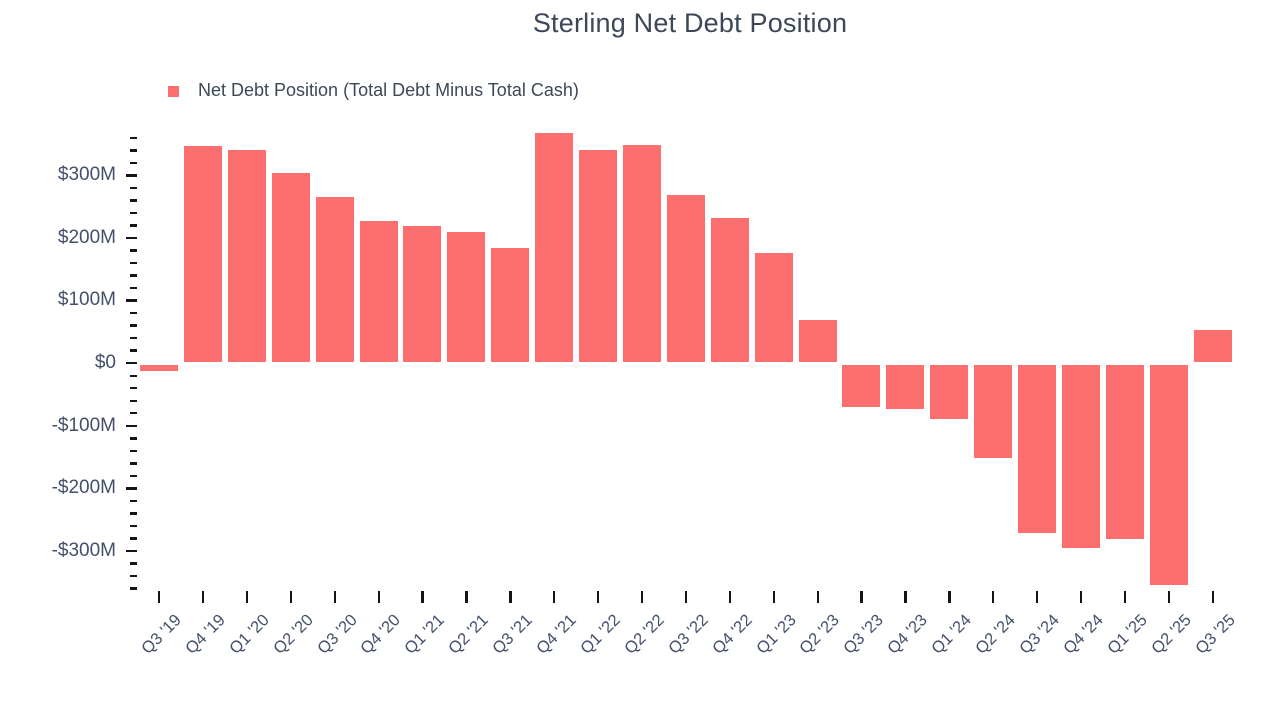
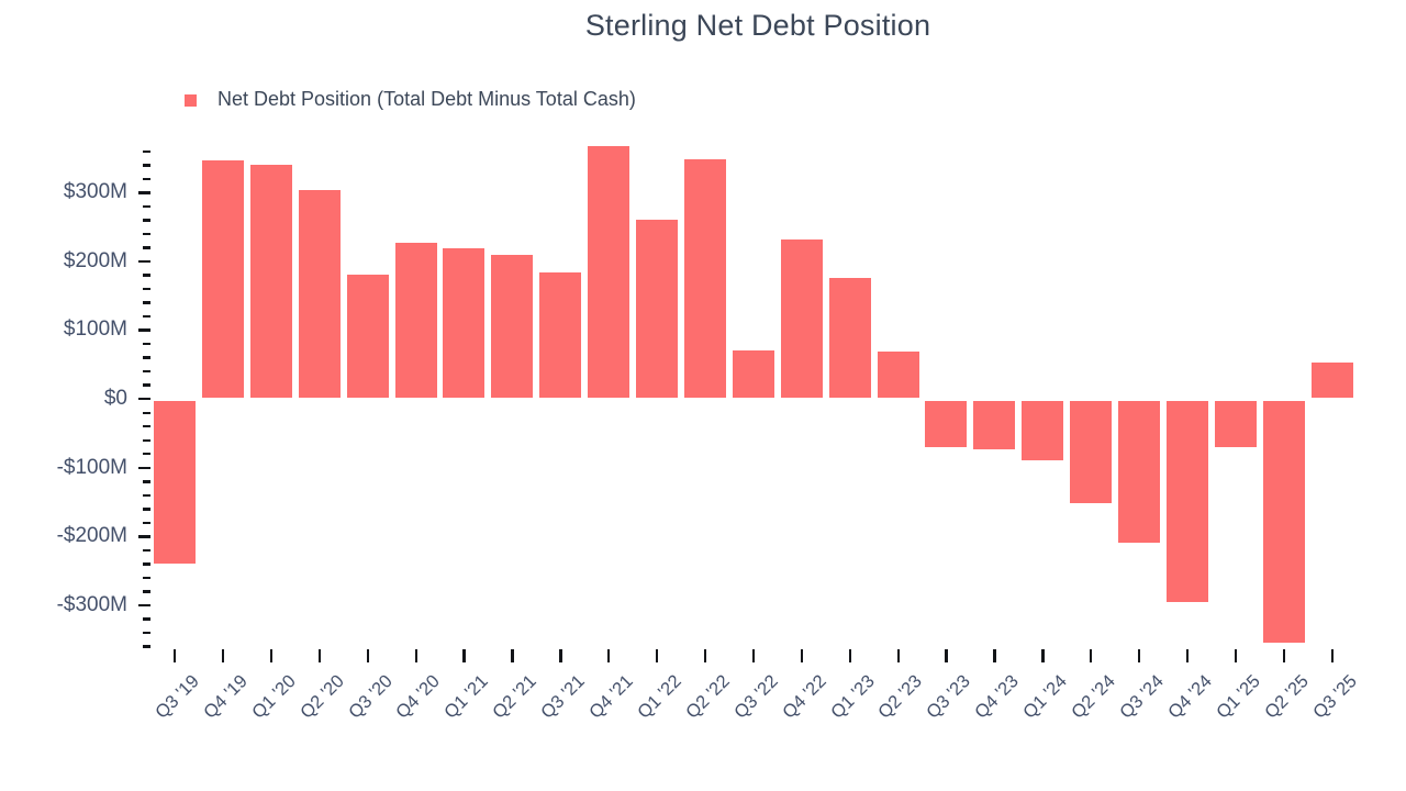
Q3 '19: -$10M -> -$240M
Q3 '20: $260M -> $180M
Q1 '22: $340M -> $260M
Q3 '22: $270M -> $70M
Q3 '24: -$270M -> -$210M
Q1 '25: -$280M -> -$70M
